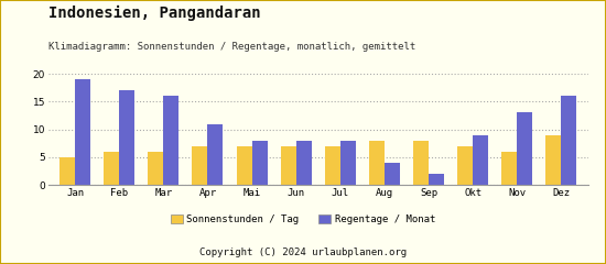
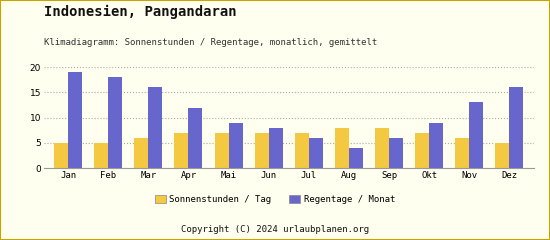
Sonnenstunden / Tag/Feb: 6 -> 5
Regentage / Monat/Feb: 17 -> 18
Regentage / Monat/Apr: 11 -> 12
Regentage / Monat/Mai: 8 -> 9
Regentage / Monat/Jul: 8 -> 6
Regentage / Monat/Sep: 2 -> 6
Sonnenstunden / Tag/Dez: 9 -> 5
